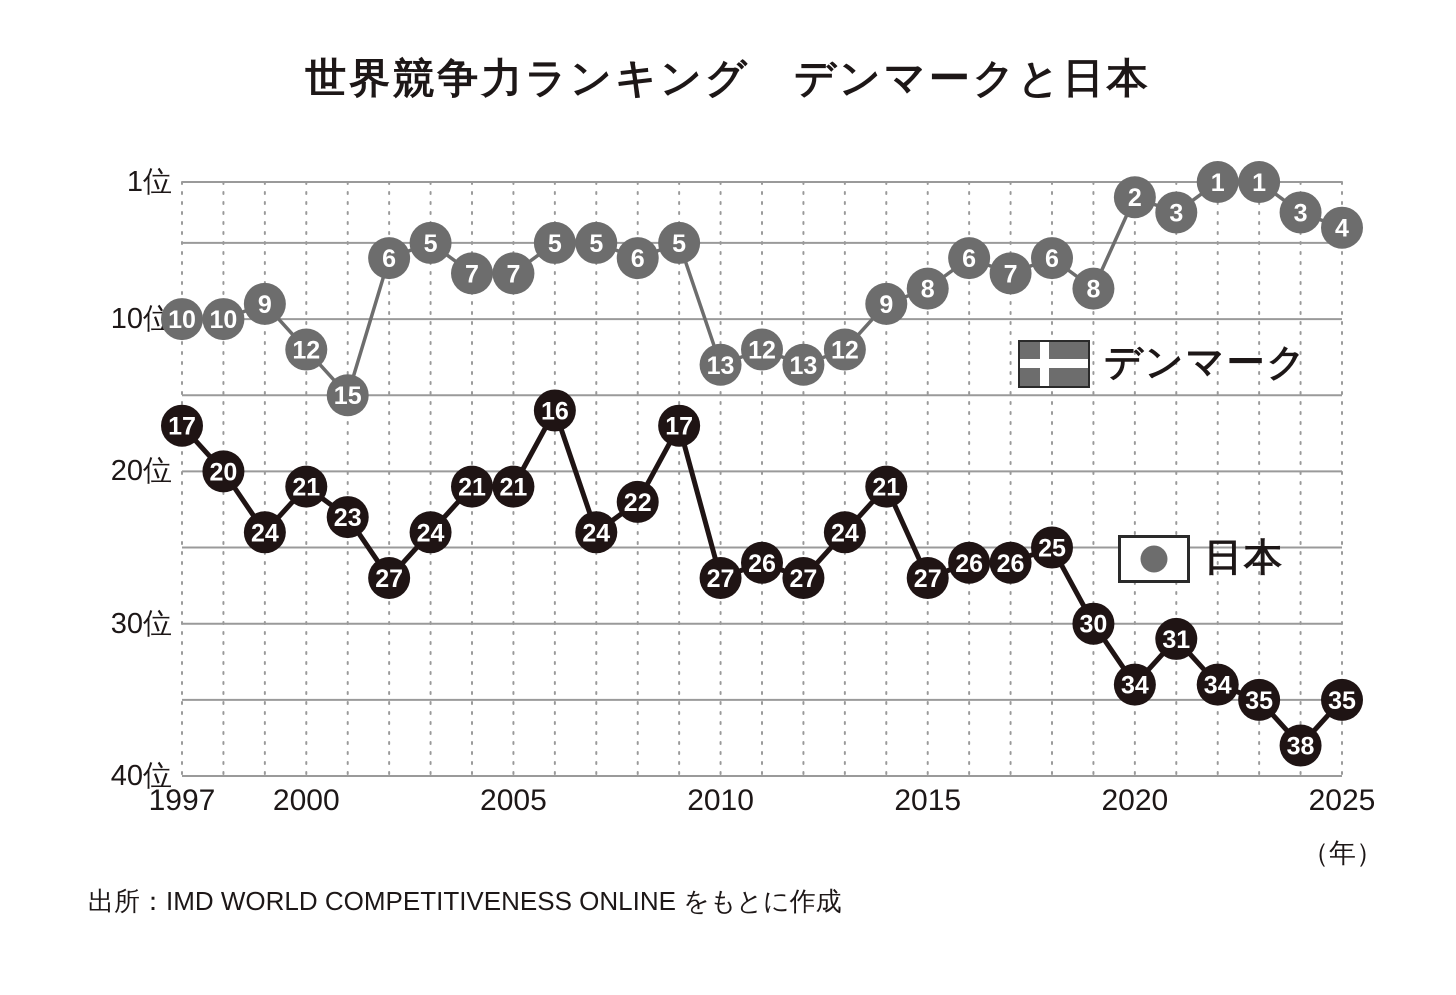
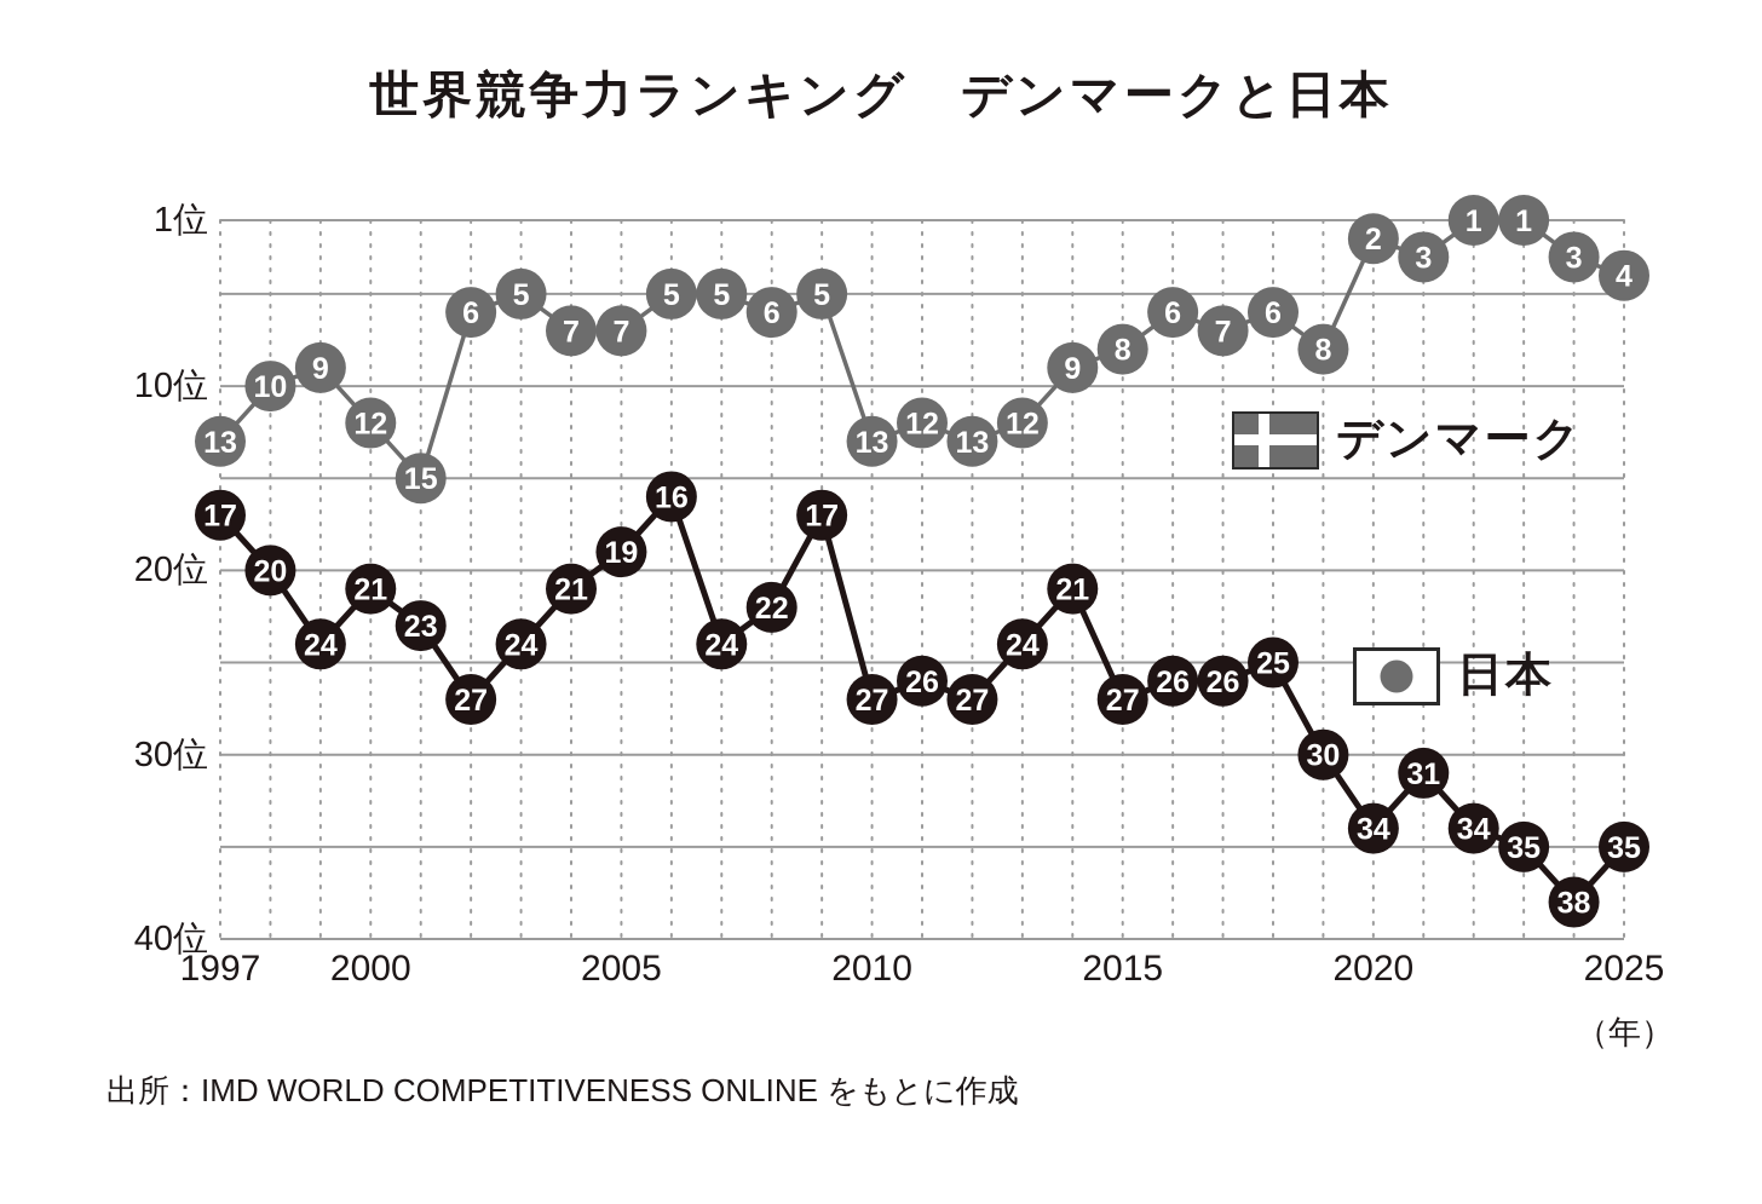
デンマーク/1997: 10 -> 13
日本/2005: 21 -> 19
